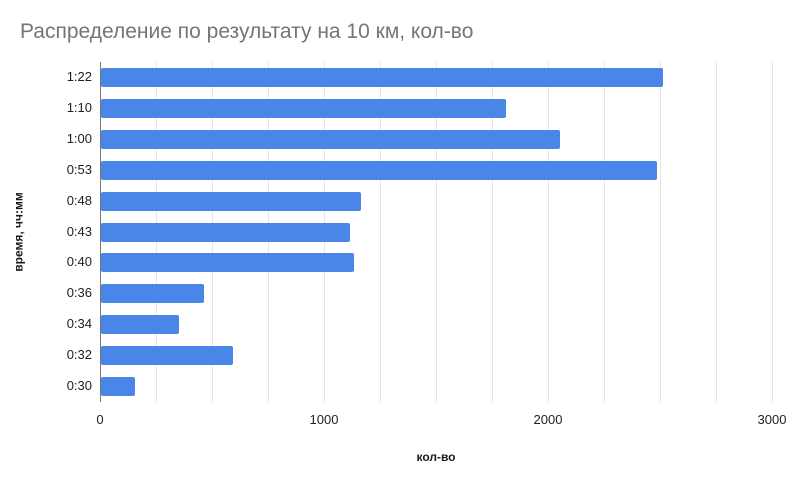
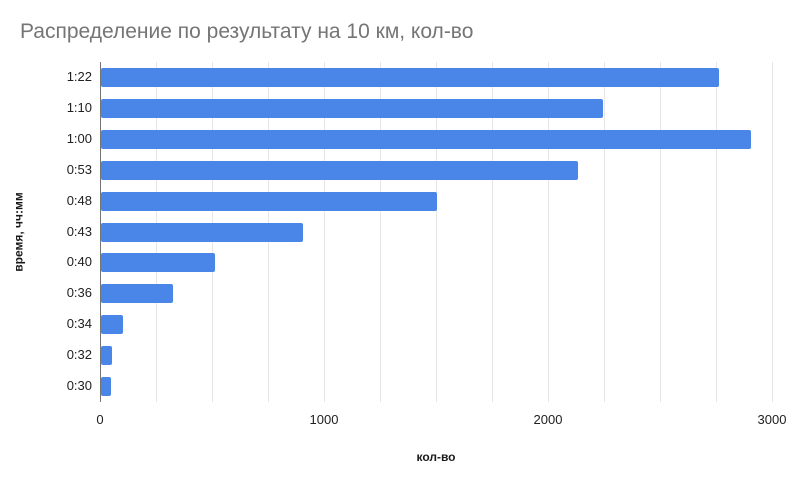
1:22: 2510 -> 2760
1:10: 1810 -> 2240
1:00: 2050 -> 2900
0:53: 2480 -> 2130
0:48: 1160 -> 1500
0:43: 1110 -> 900
0:40: 1130 -> 510
0:36: 460 -> 320
0:34: 350 -> 100
0:32: 590 -> 50
0:30: 150 -> 40
